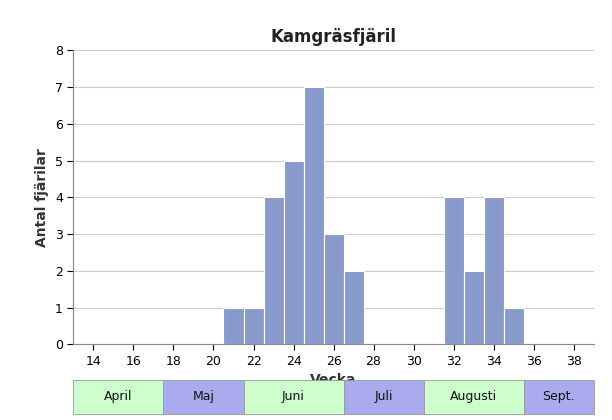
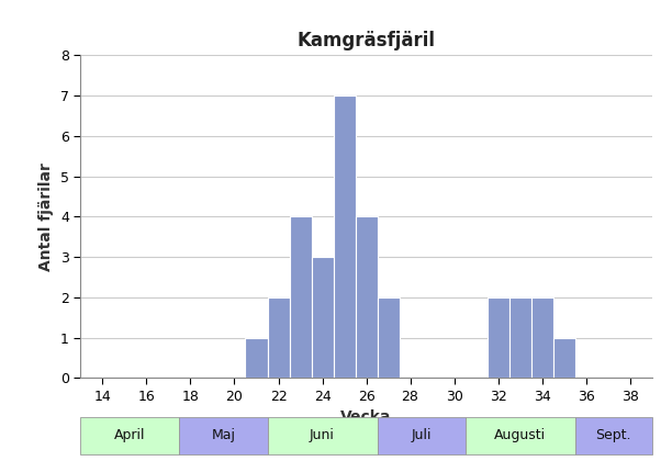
22: 1 -> 2
24: 5 -> 3
26: 3 -> 4
32: 4 -> 2
34: 4 -> 2
